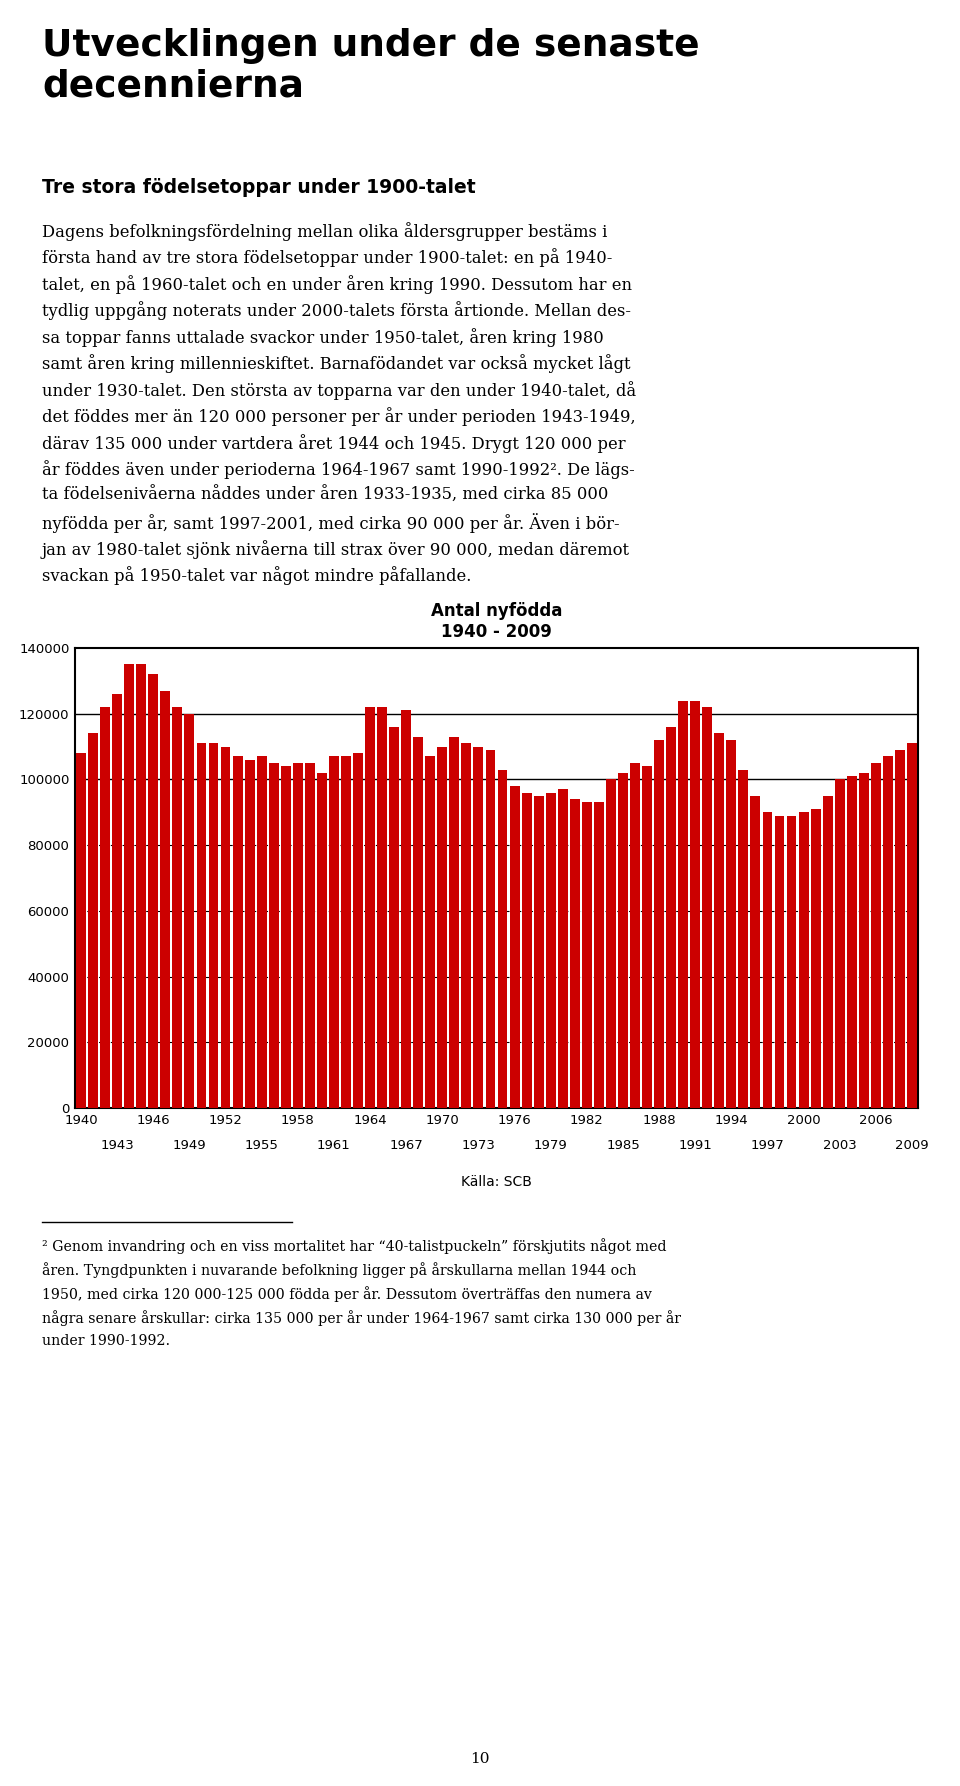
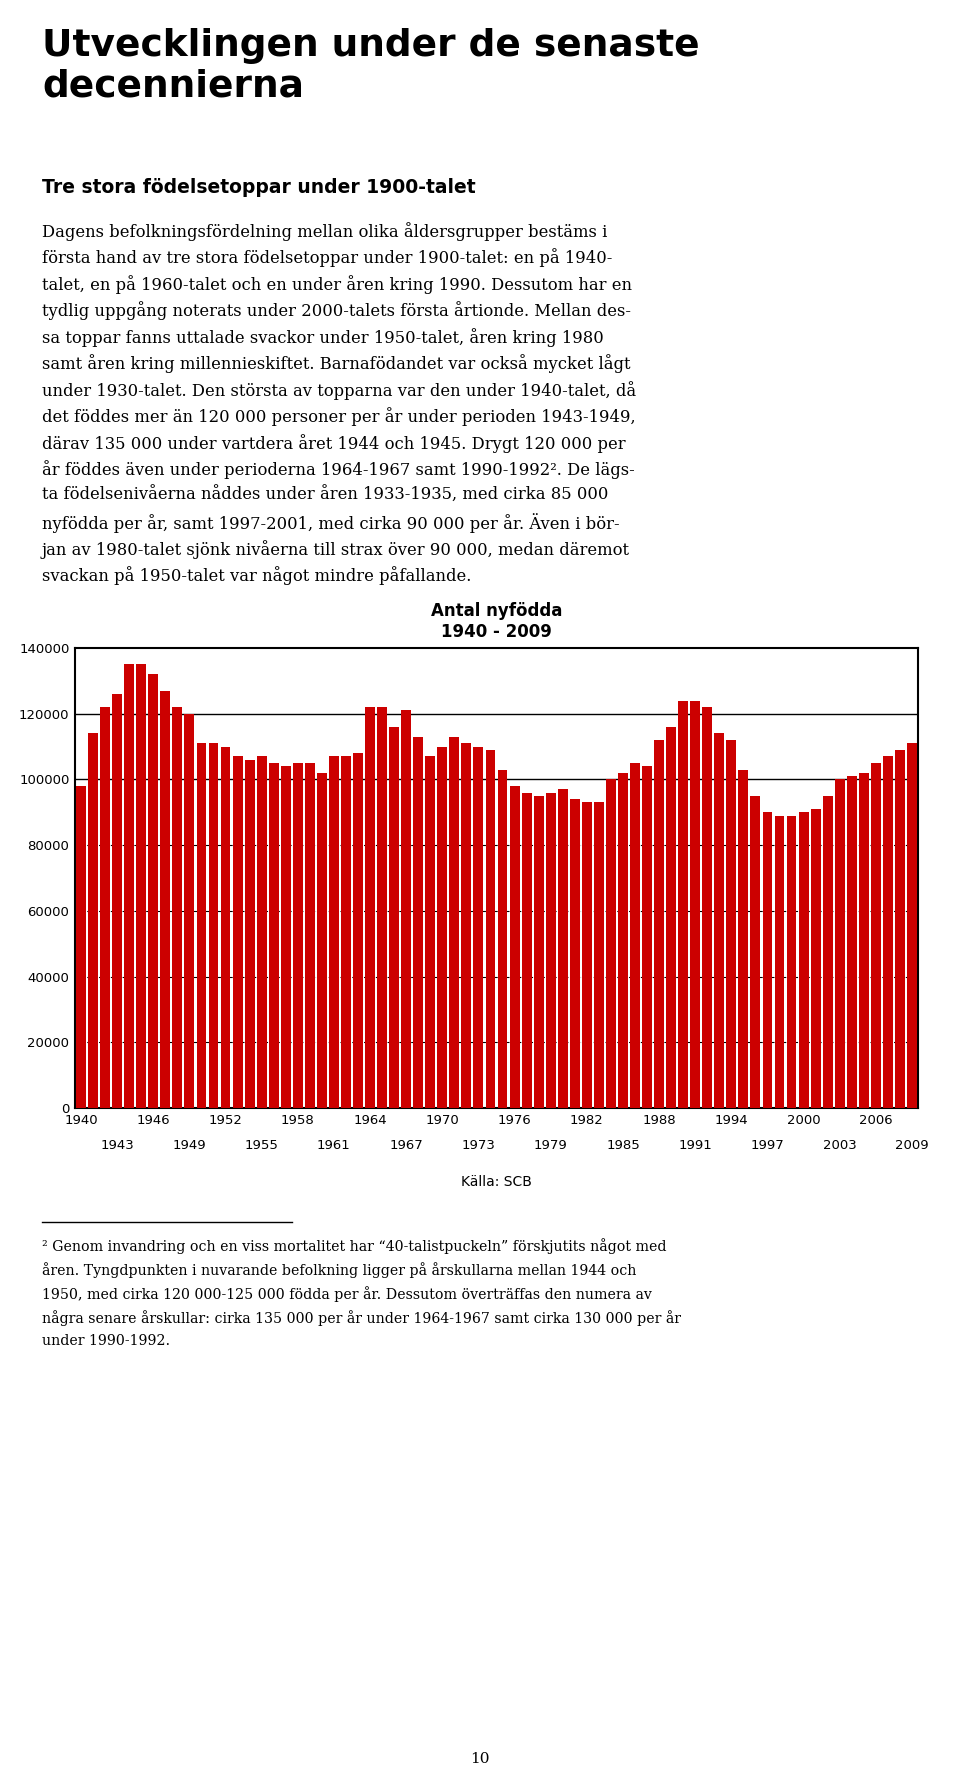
1940: 108000 -> 98000
